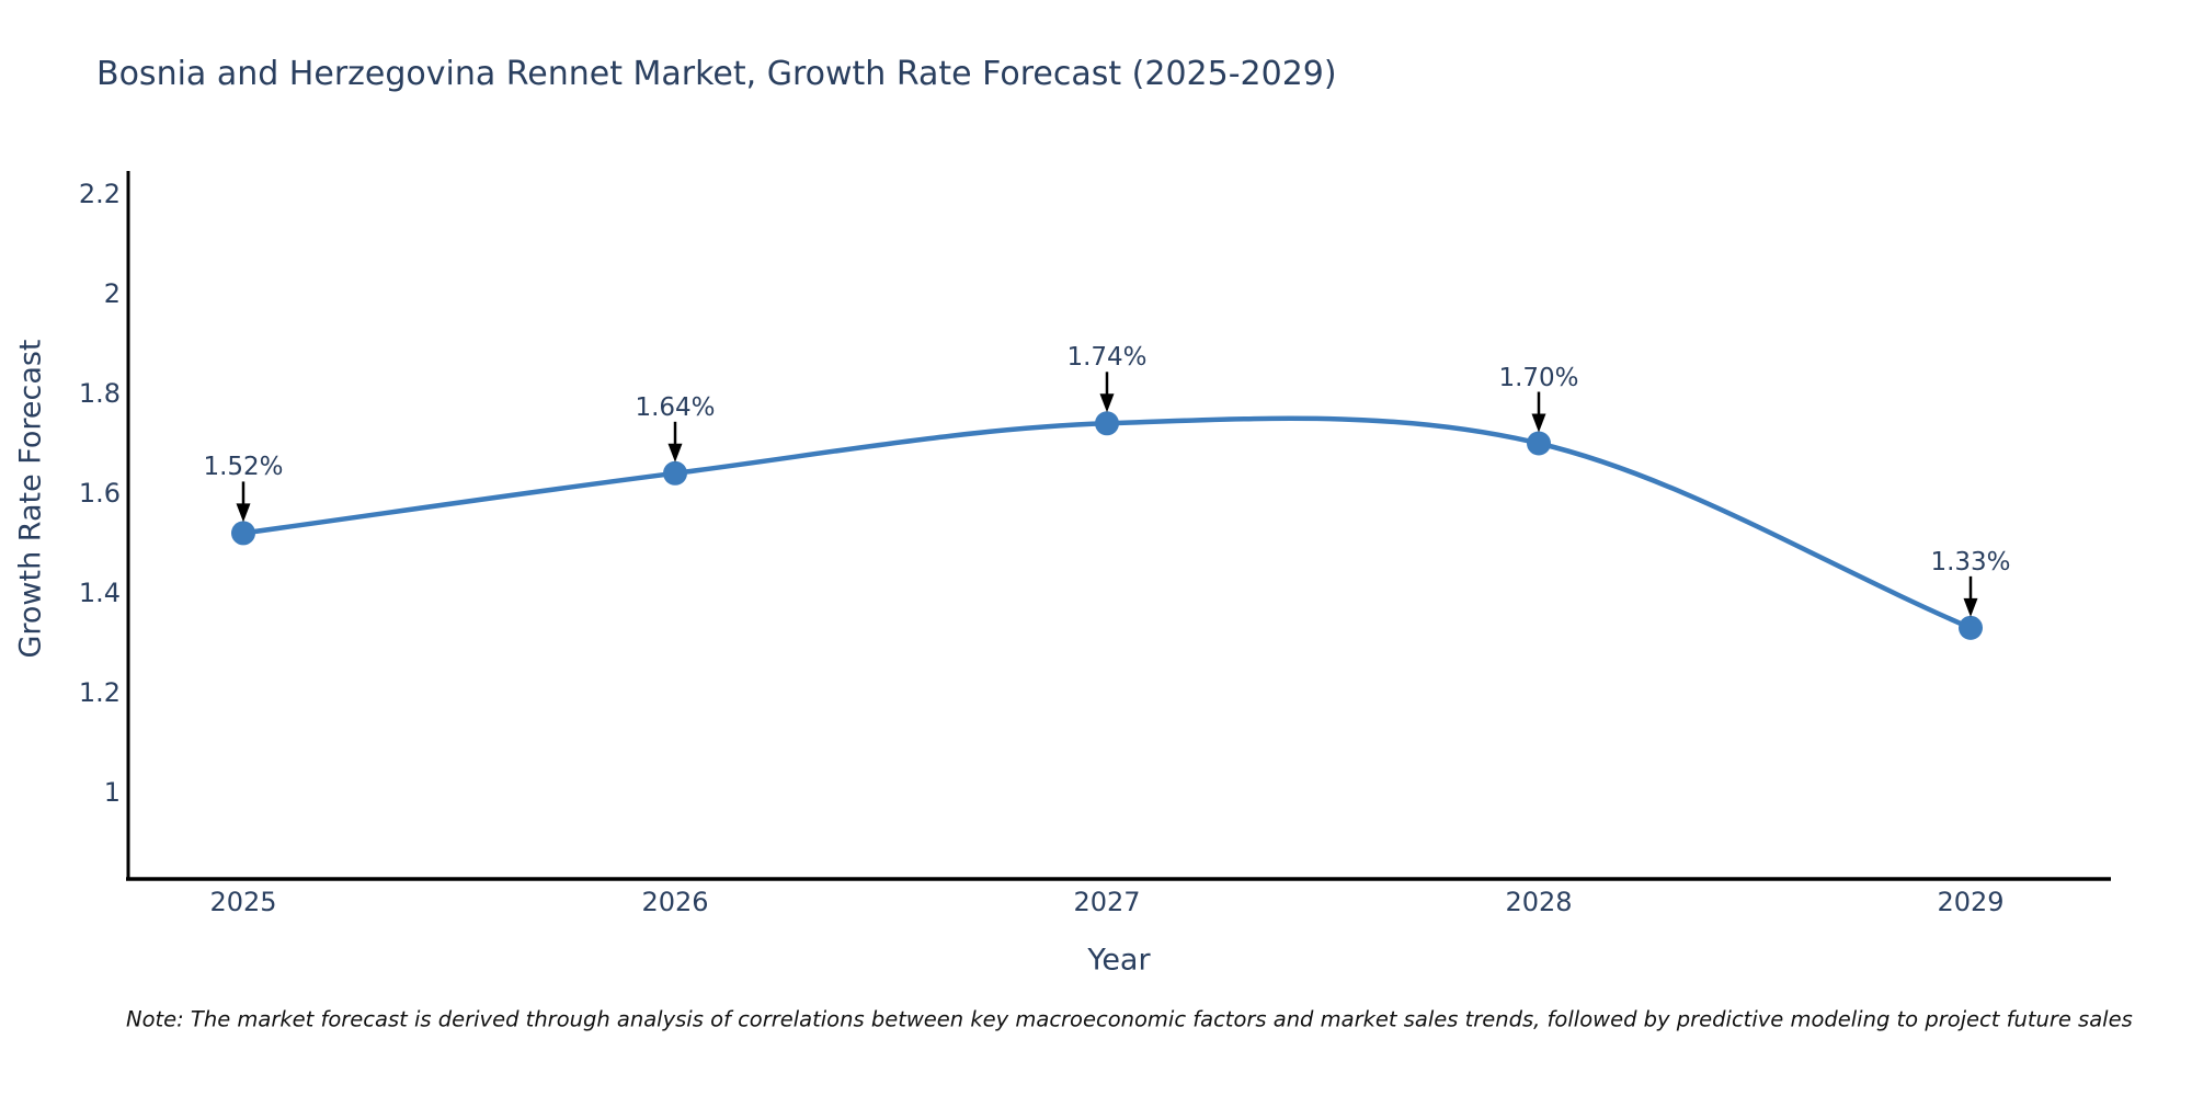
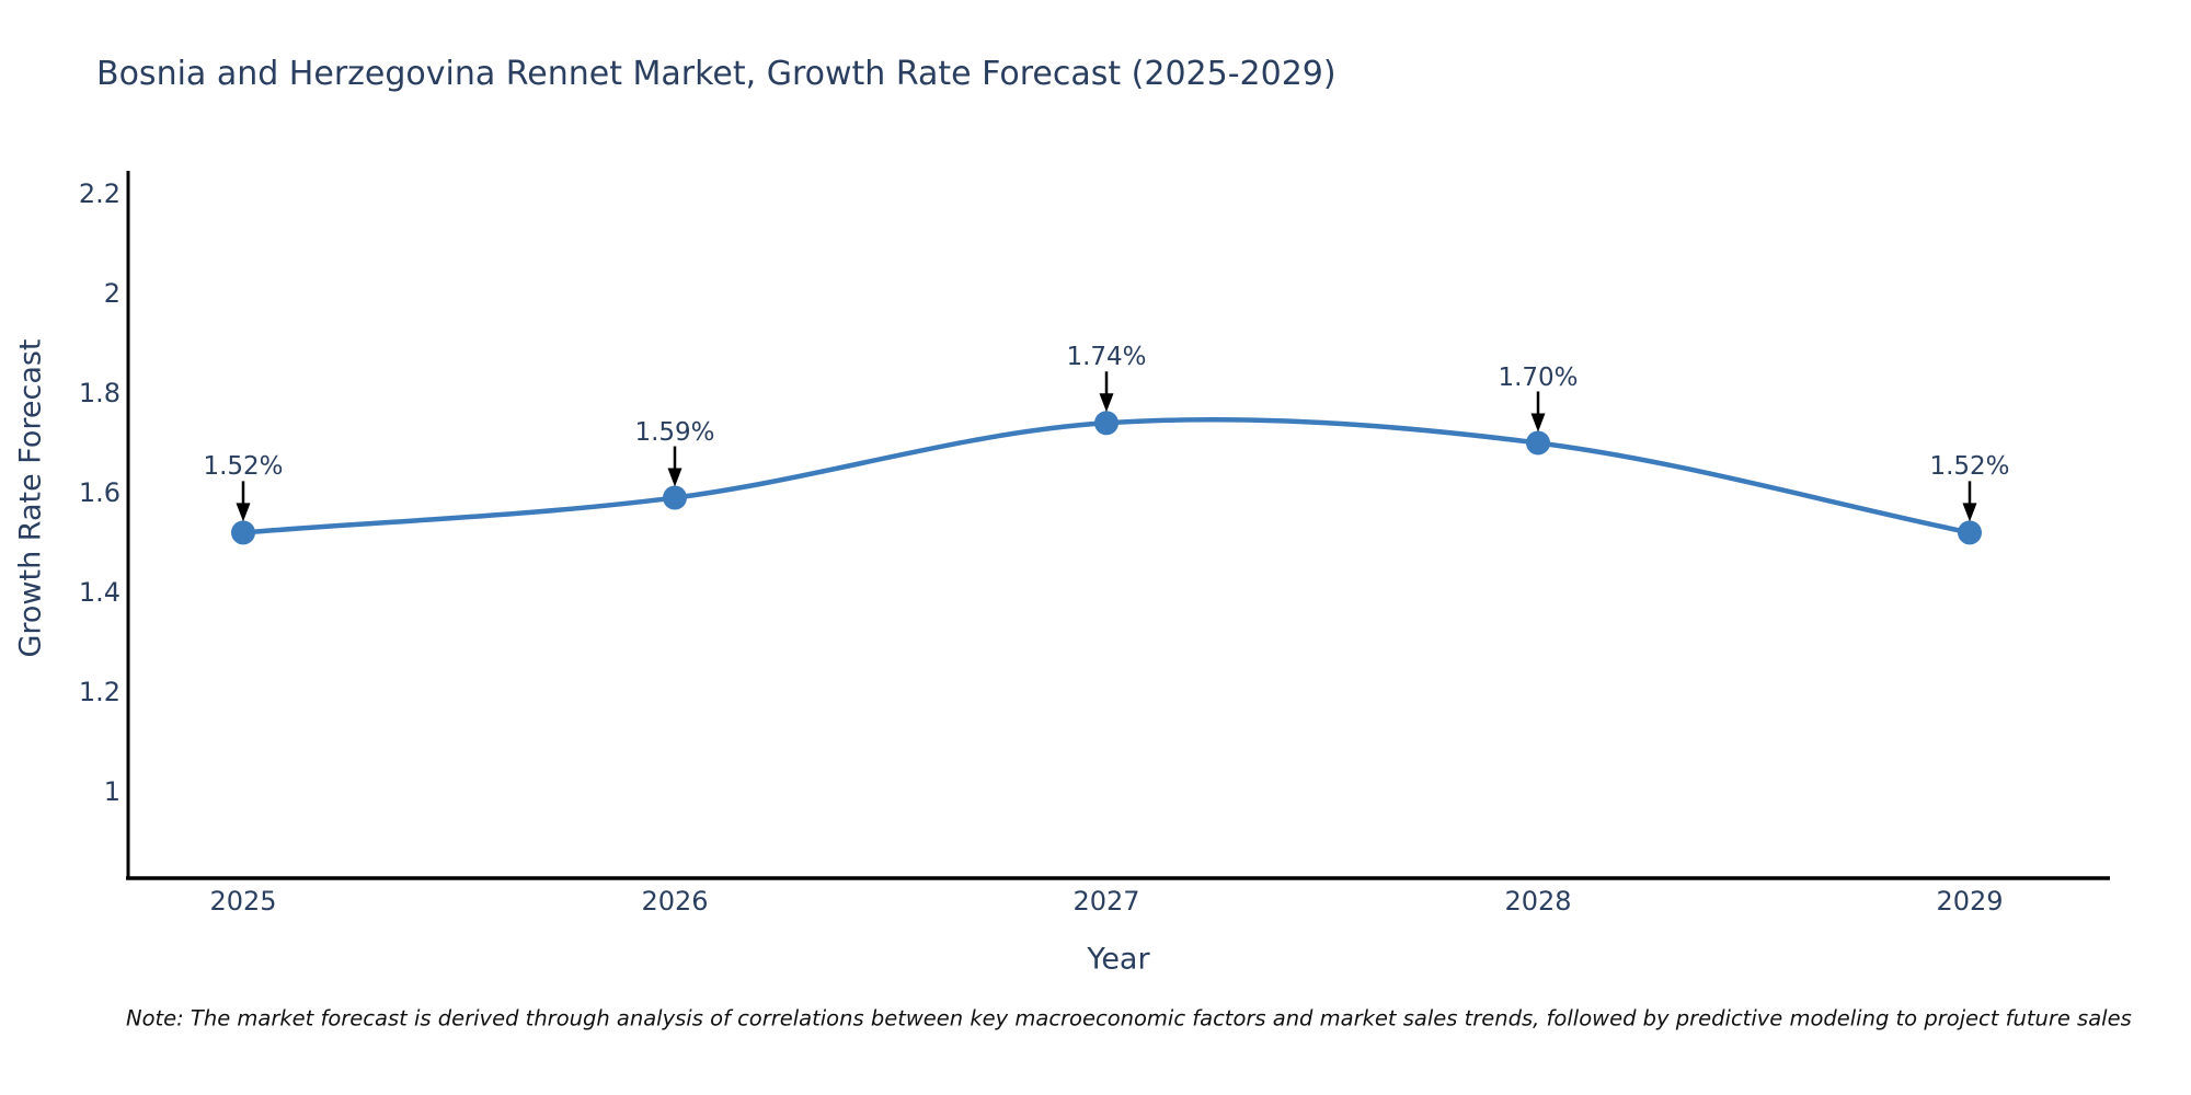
2026: 1.64% -> 1.59%
2029: 1.33% -> 1.52%
